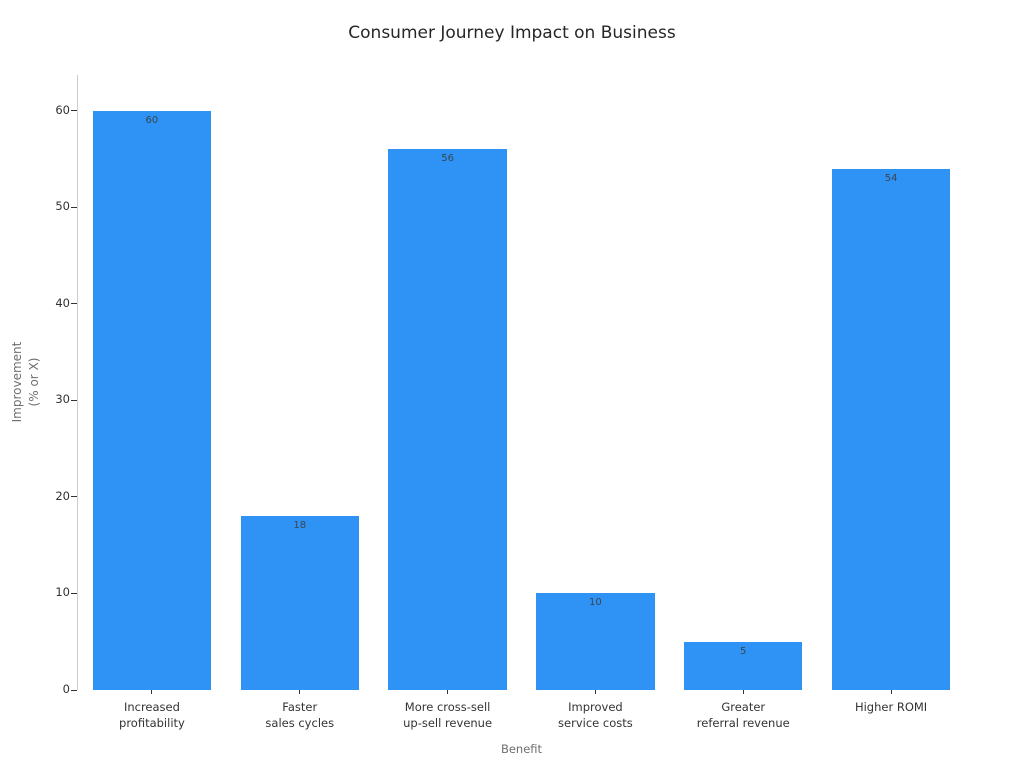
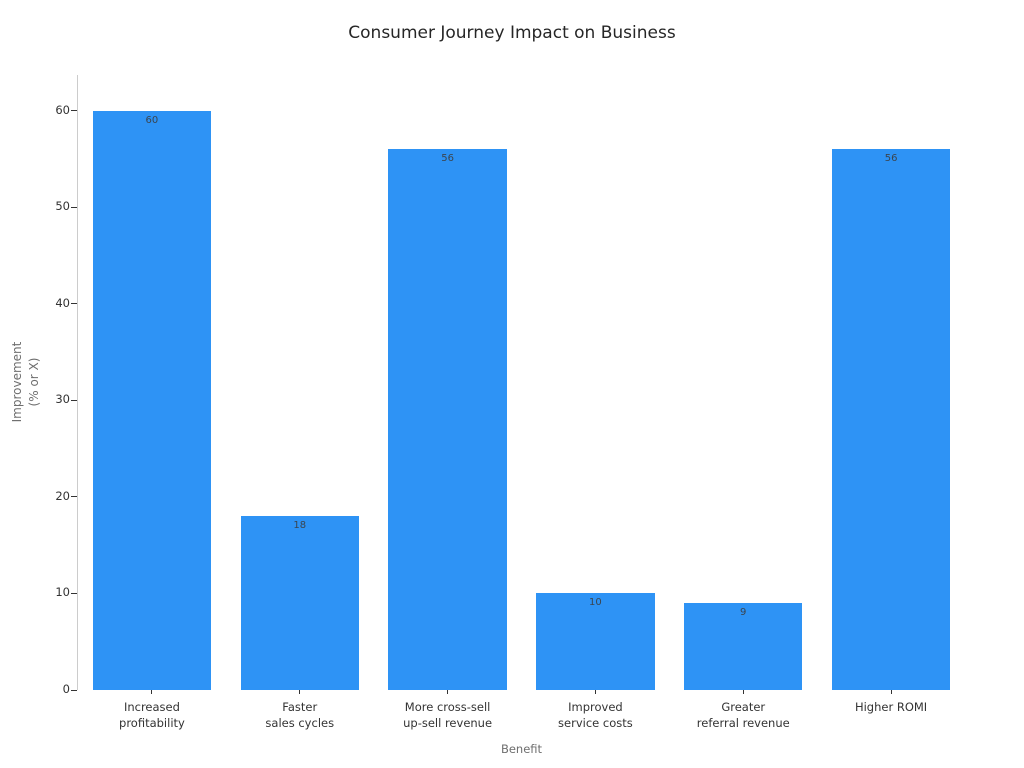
Greater referral revenue: 5 -> 9
Higher ROMI: 54 -> 56
